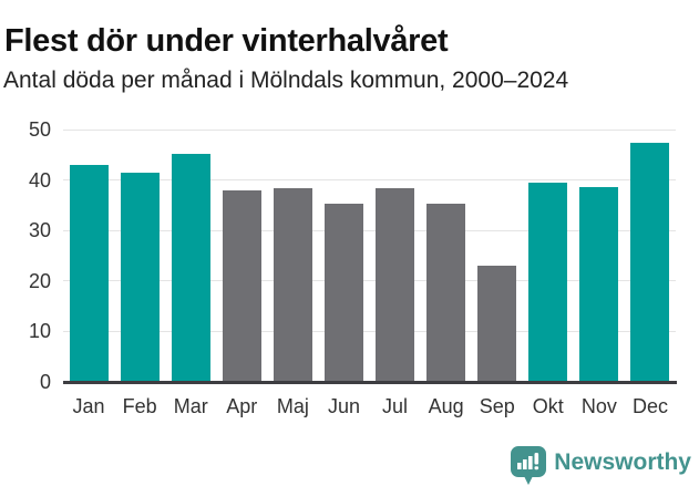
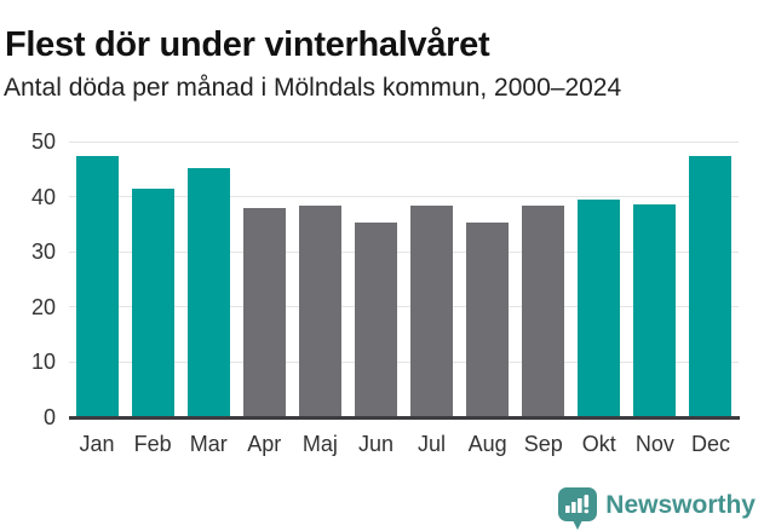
Jan: 43 -> 47
Sep: 23 -> 38
